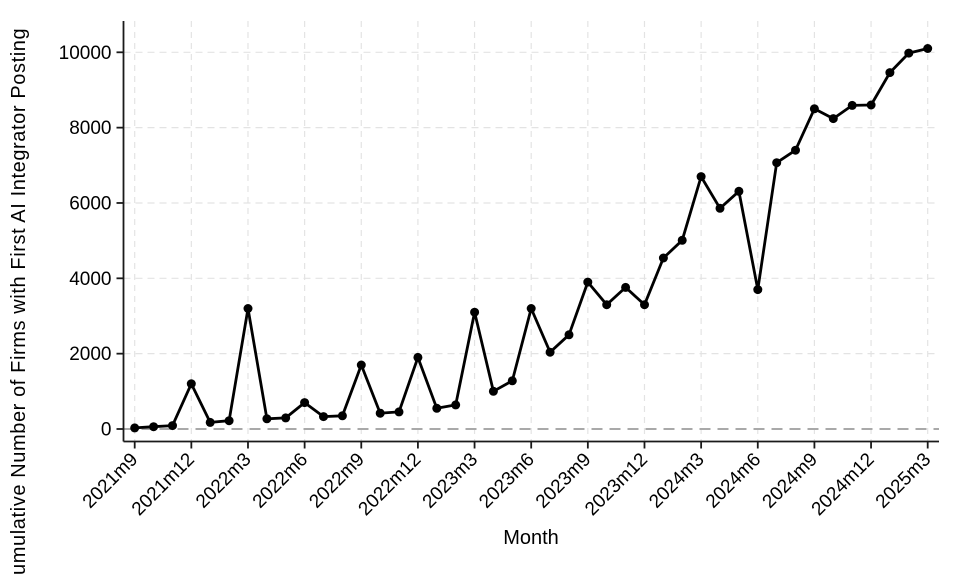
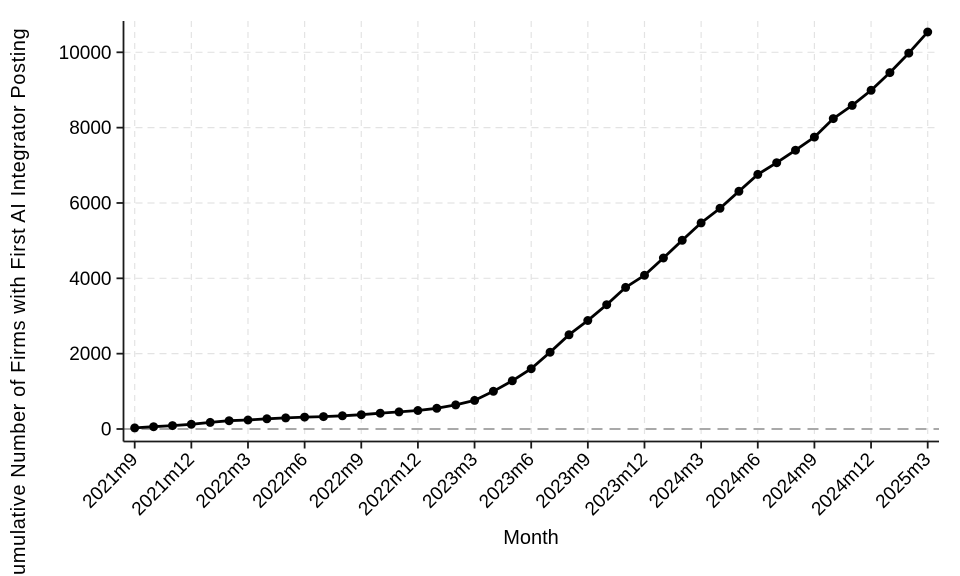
2021m12: 1200 -> 100
2022m3: 3200 -> 200
2022m6: 700 -> 300
2022m9: 1700 -> 400
2022m12: 1900 -> 500
2023m3: 3100 -> 800
2023m6: 3200 -> 1600
2023m9: 3900 -> 2900
2023m12: 3300 -> 4100
2024m3: 6700 -> 5500
2024m6: 3700 -> 6800
2024m9: 8500 -> 7800
2024m12: 8600 -> 9000
2025m3: 10100 -> 10500
